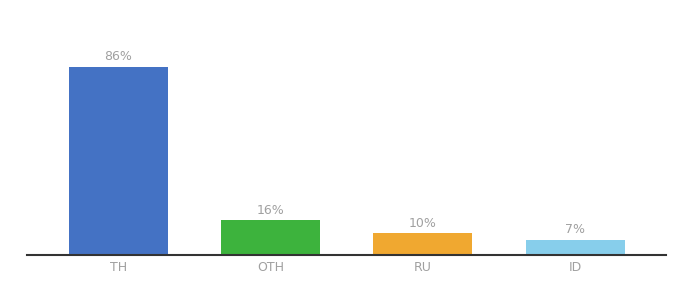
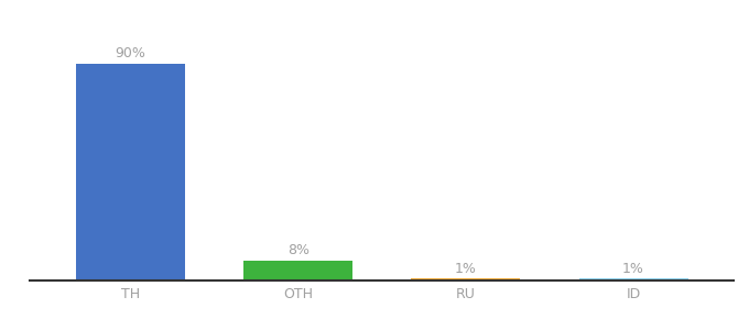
TH: 86% -> 90%
OTH: 16% -> 8%
RU: 10% -> 1%
ID: 7% -> 1%
